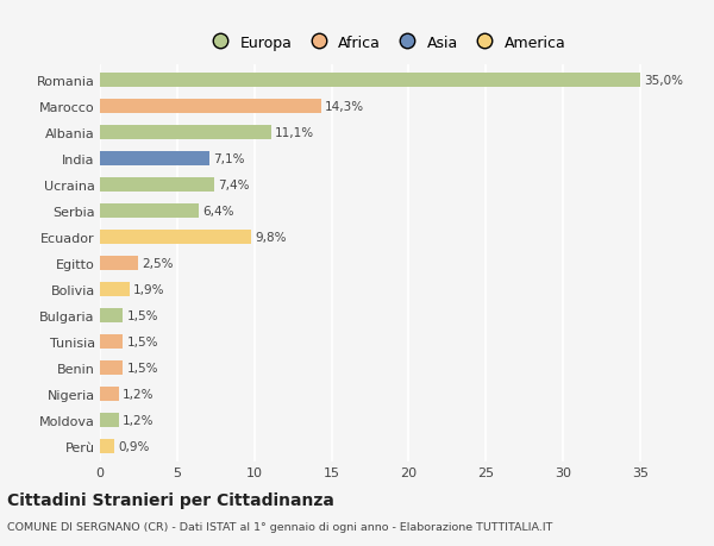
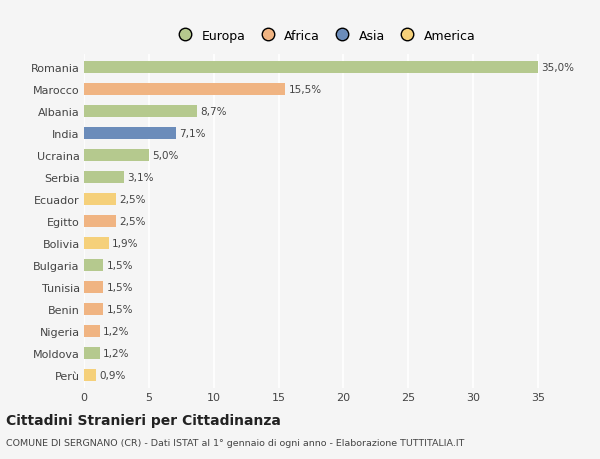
Marocco: 14,3% -> 15,5%
Albania: 11,1% -> 8,7%
Ucraina: 7,4% -> 5,0%
Serbia: 6,4% -> 3,1%
Ecuador: 9,8% -> 2,5%
